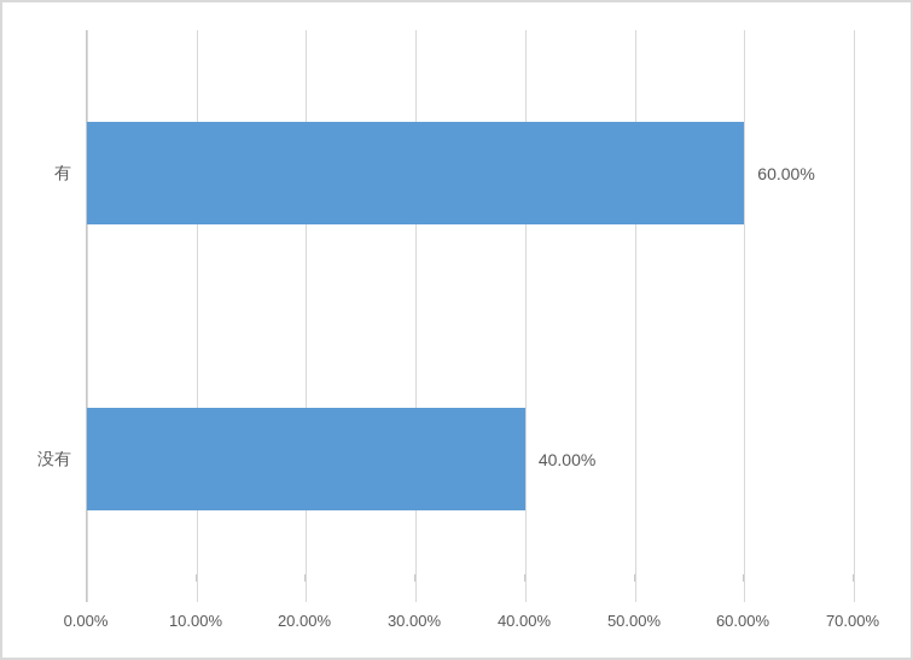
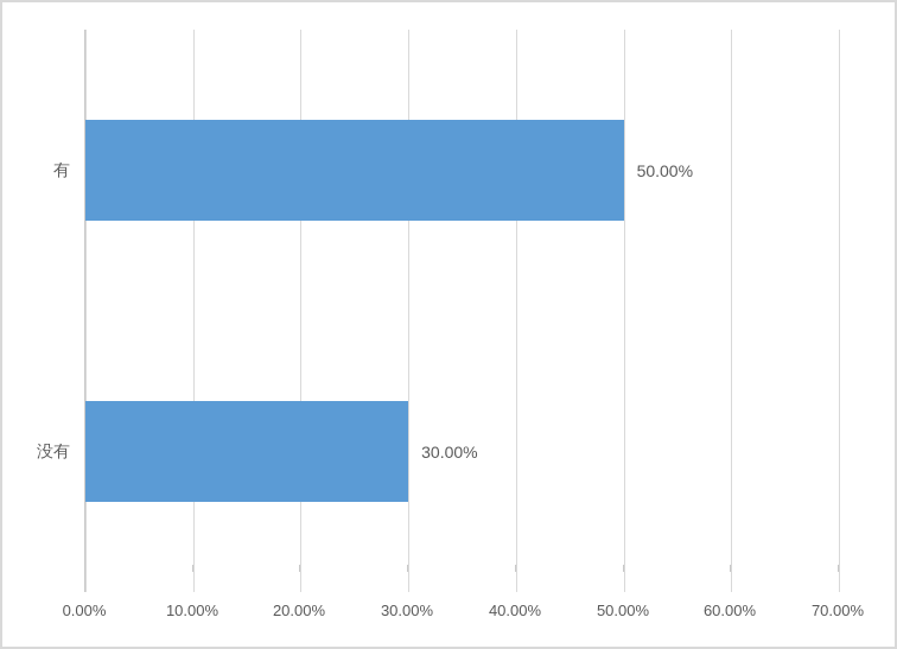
有: 60.00% -> 50.00%
没有: 40.00% -> 30.00%
